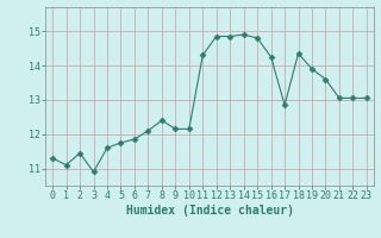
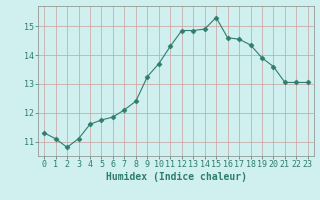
2: 11.45 -> 10.80
3: 10.90 -> 11.10
9: 12.15 -> 13.25
10: 12.15 -> 13.70
15: 14.80 -> 15.30
16: 14.25 -> 14.60
17: 12.85 -> 14.55
